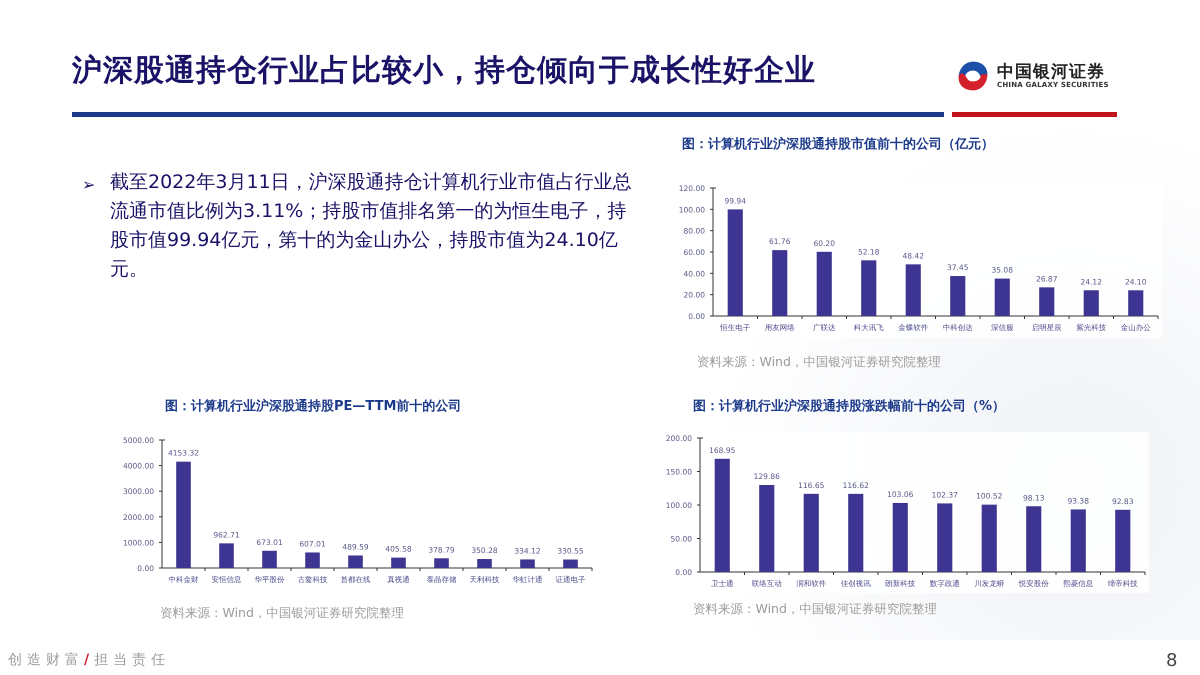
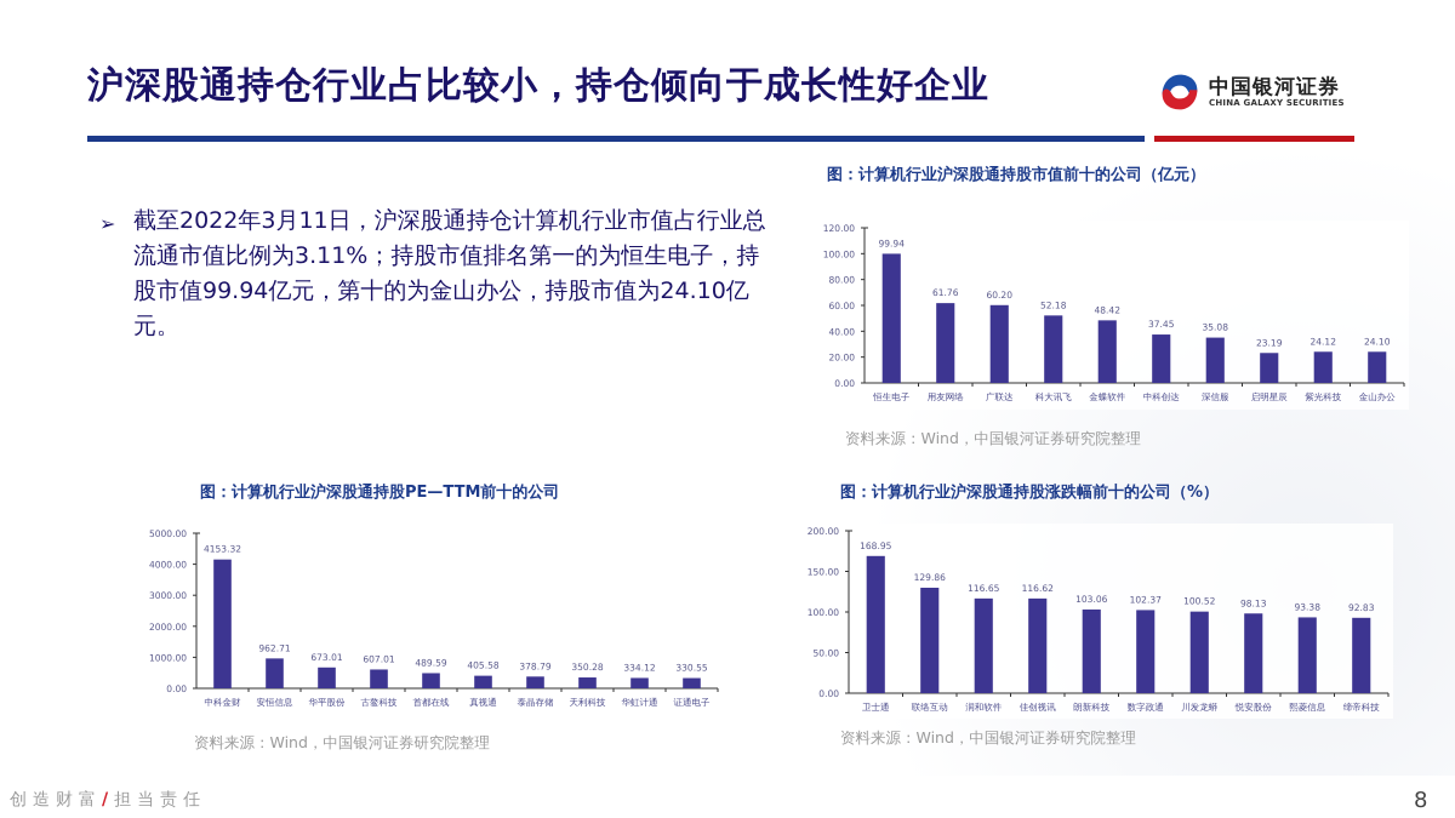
图：计算机行业沪深股通持股市值前十的公司（亿元）/启明星辰: 26.87 -> 23.19
